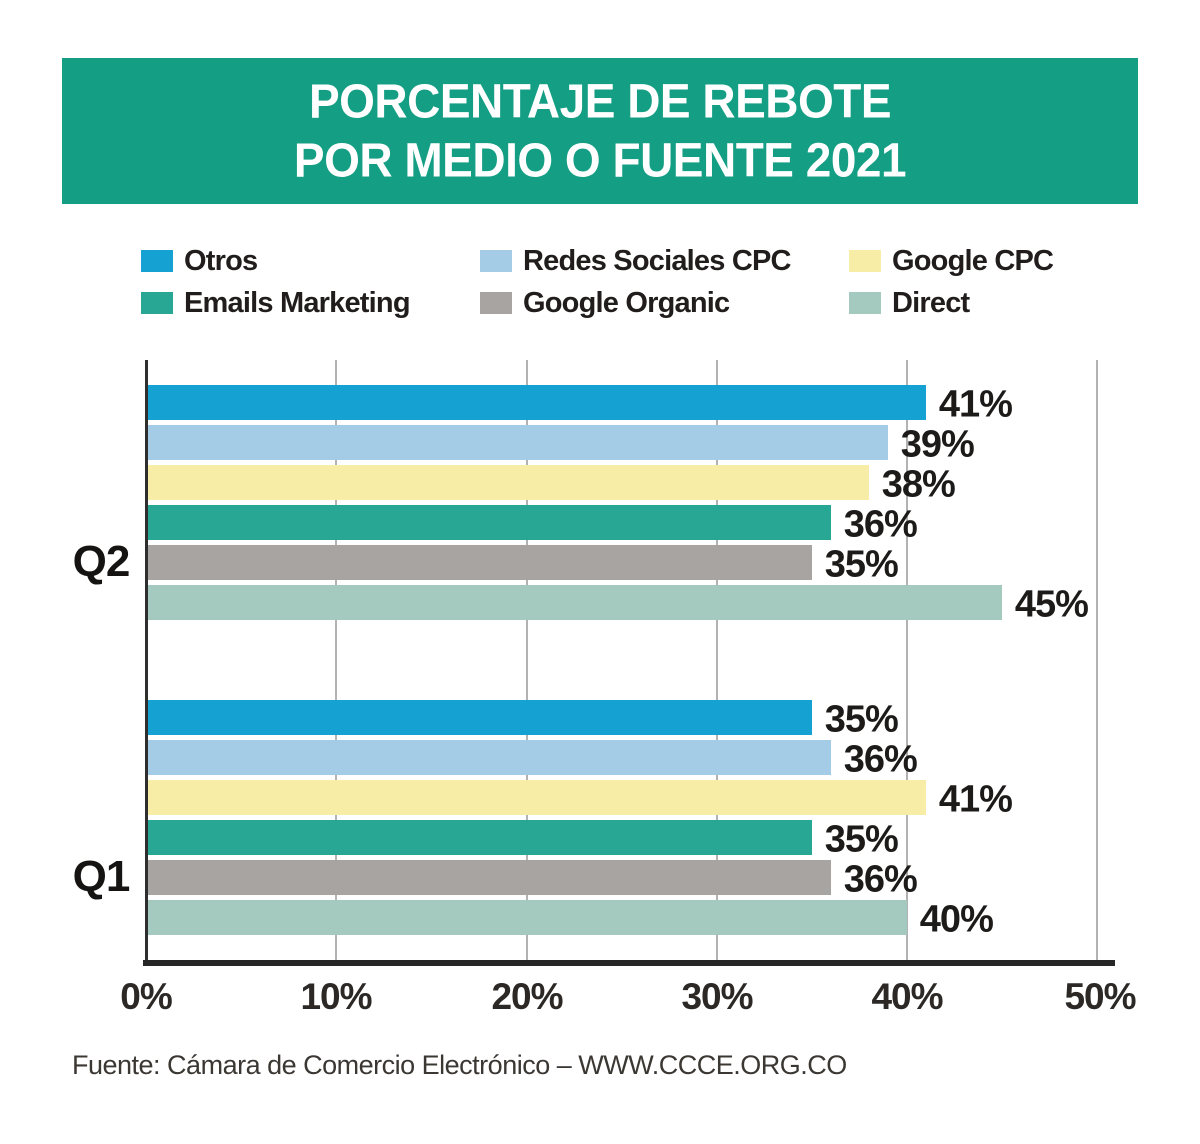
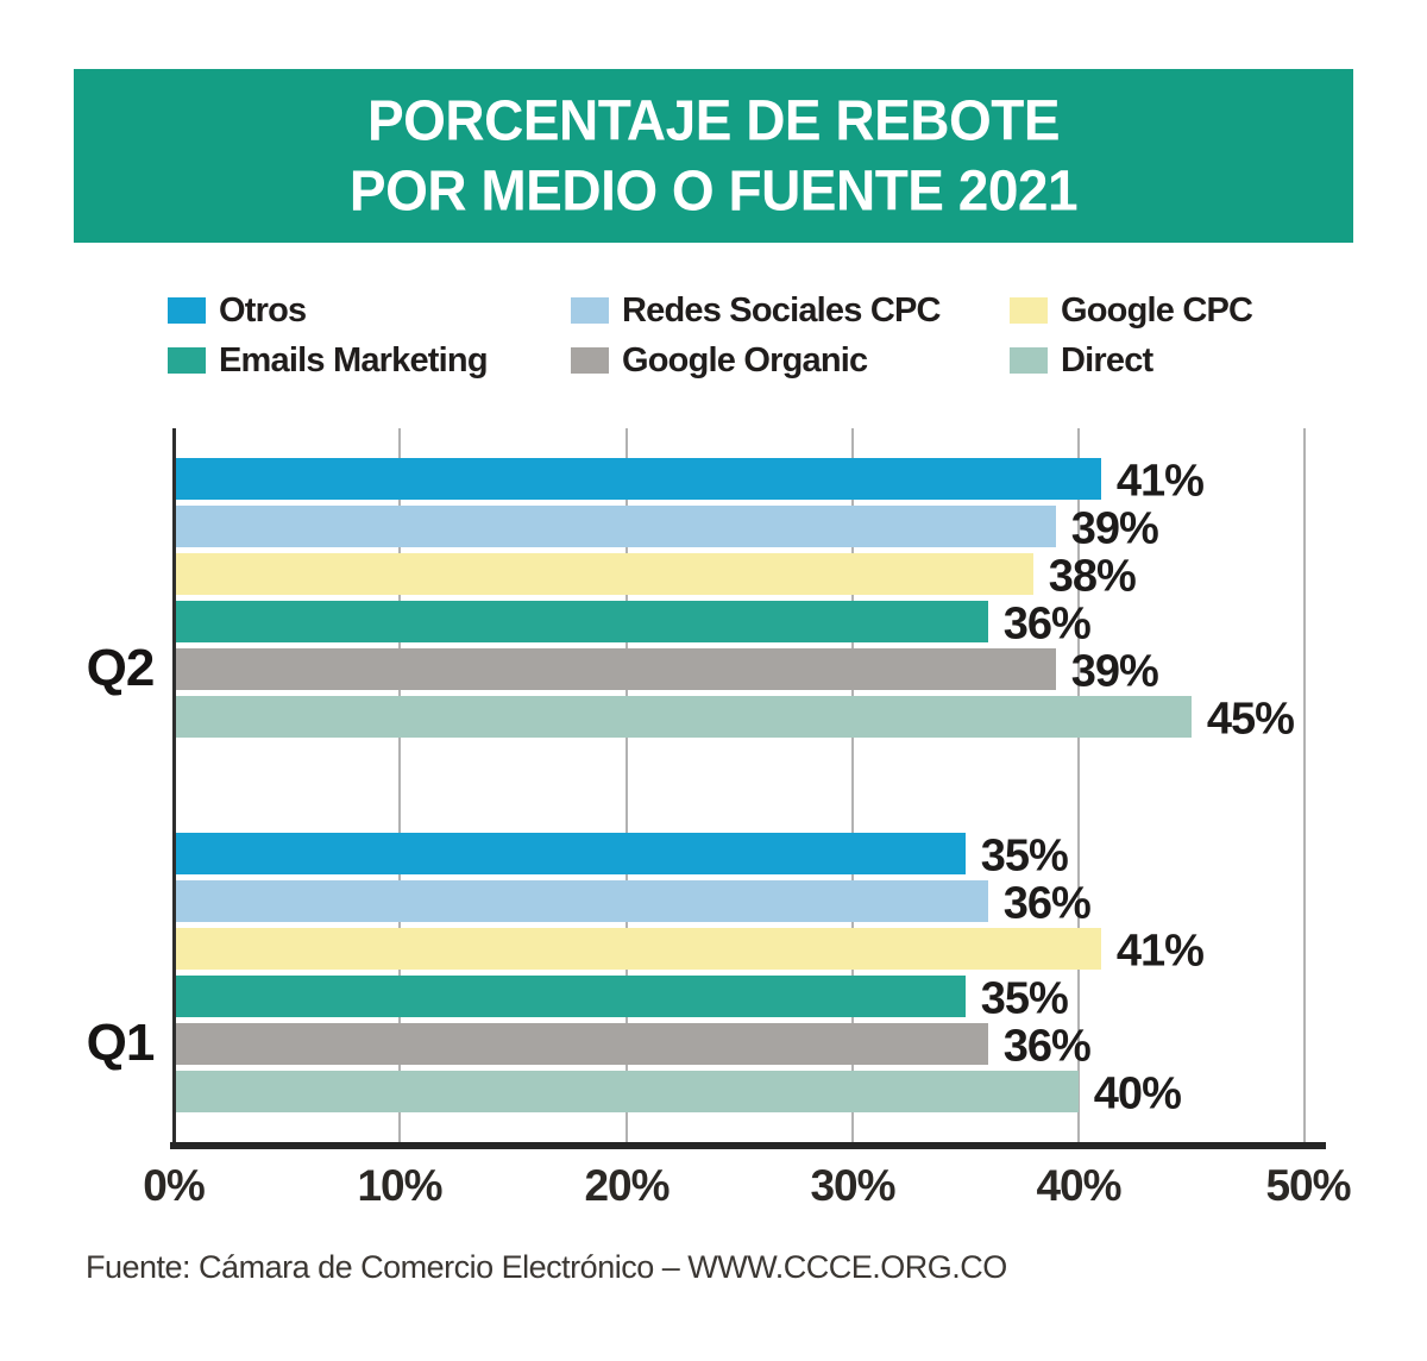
Google Organic/Q2: 35% -> 39%
